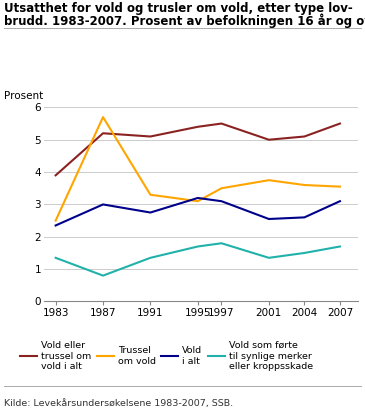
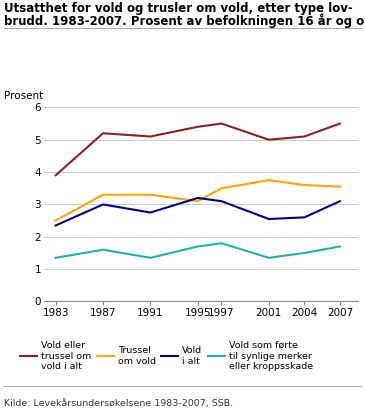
Trussel om vold/1987: 5.70 -> 3.30
Vold som førte til synlige merker eller kroppsskade/1987: 0.80 -> 1.60
